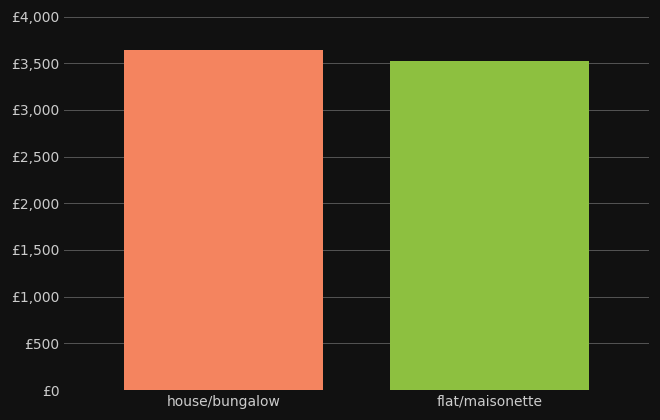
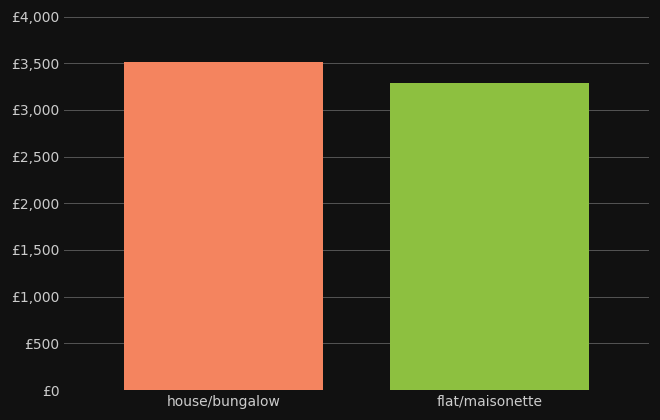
house/bungalow: £3,640 -> £3,510
flat/maisonette: £3,520 -> £3,290
